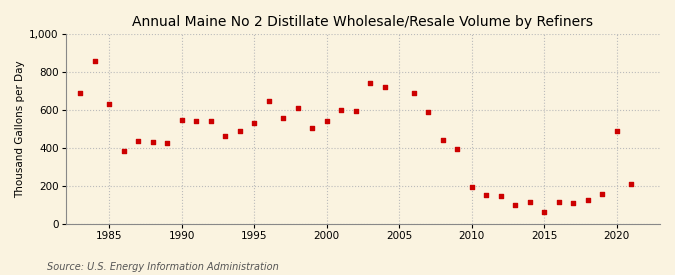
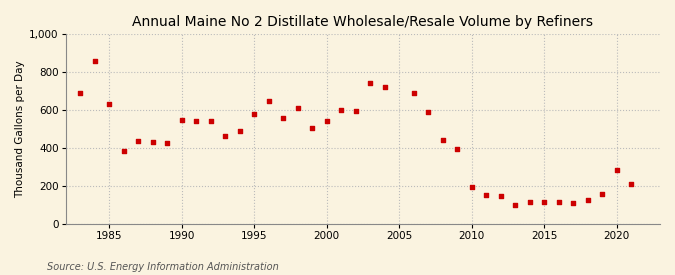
1995: 530 -> 580
2015: 60 -> 120
2020: 490 -> 280
